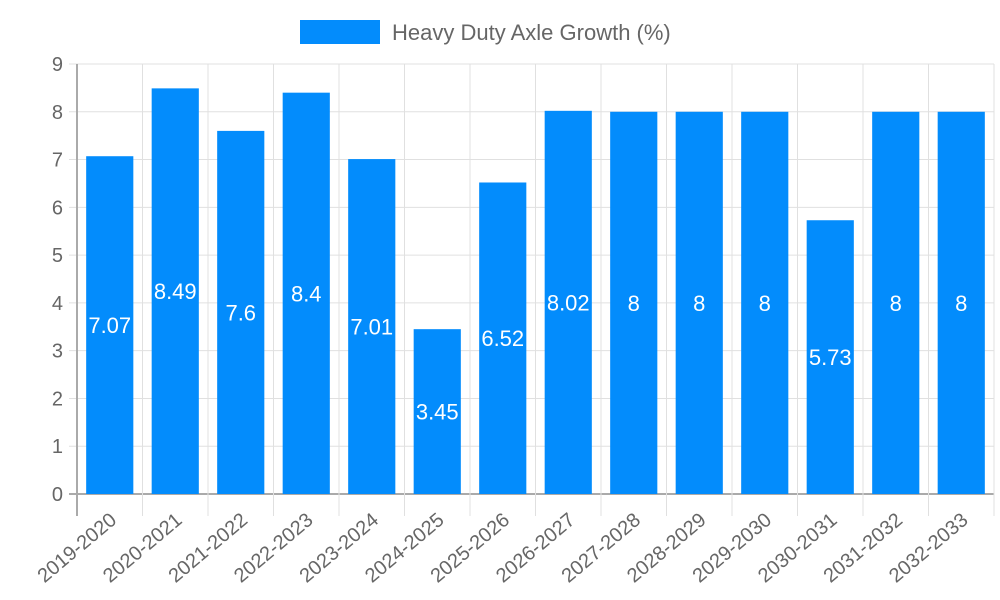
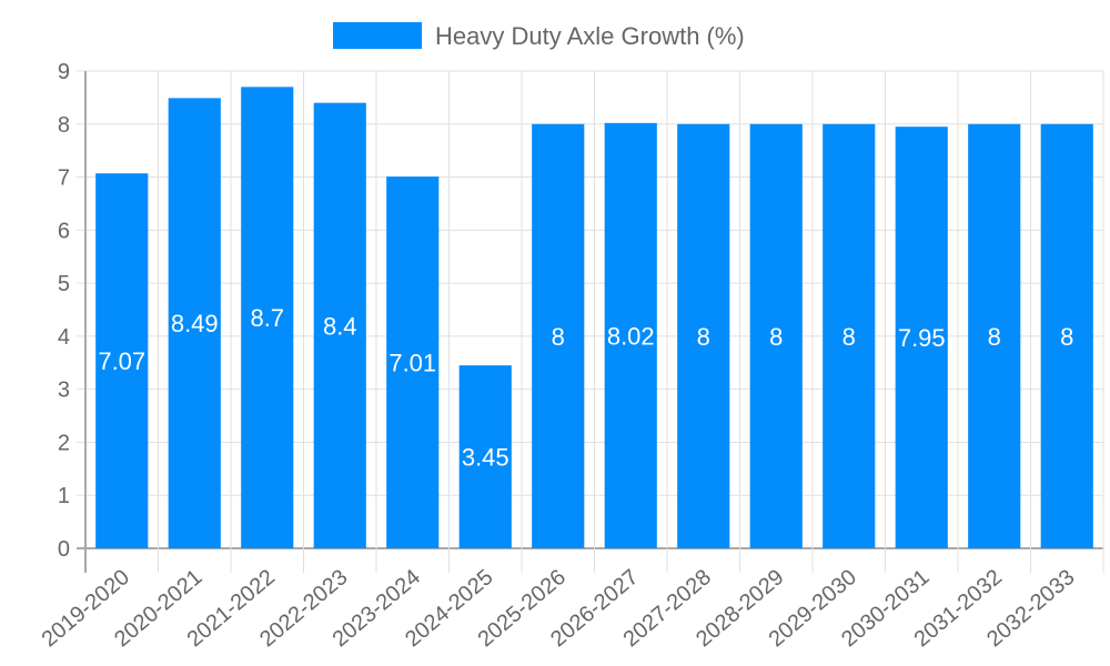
2021-2022: 7.6 -> 8.7
2025-2026: 6.52 -> 8
2030-2031: 5.73 -> 7.95
